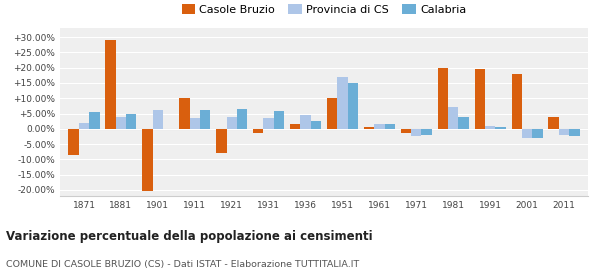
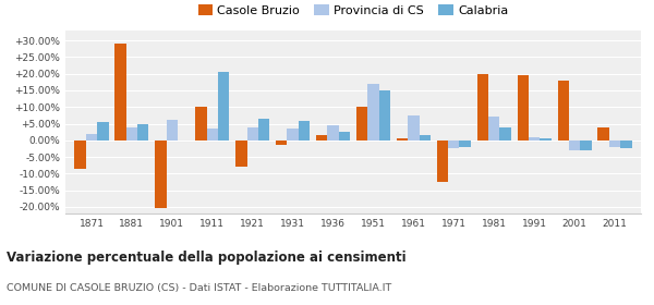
Calabria/1911: 6.0% -> 20.5%
Provincia di CS/1961: 1.5% -> 7.5%
Casole Bruzio/1971: -1.5% -> -12.5%
